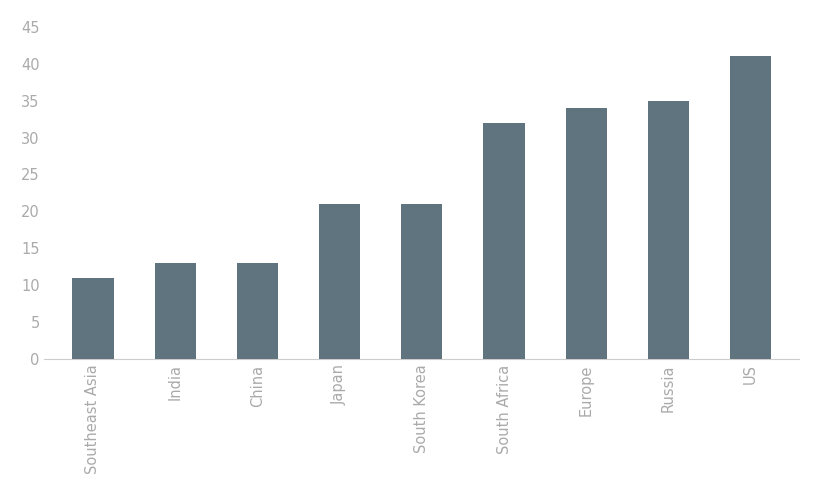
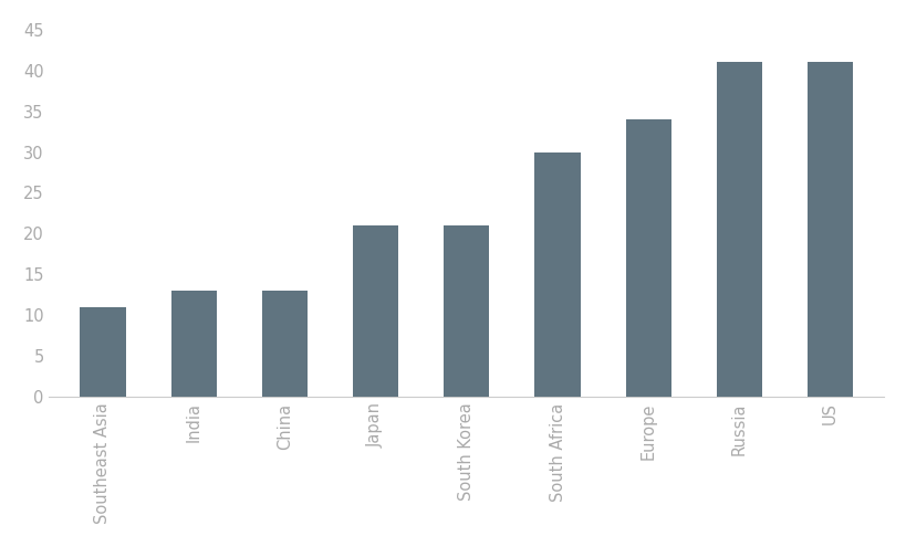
South Africa: 32 -> 30
Russia: 35 -> 41
